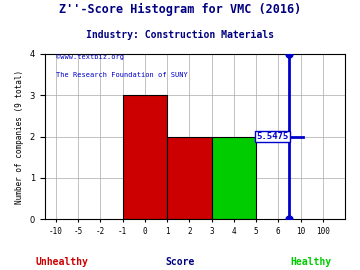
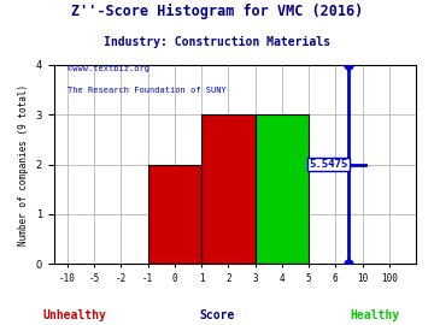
0: 3 -> 2
2: 2 -> 3
4: 2 -> 3
